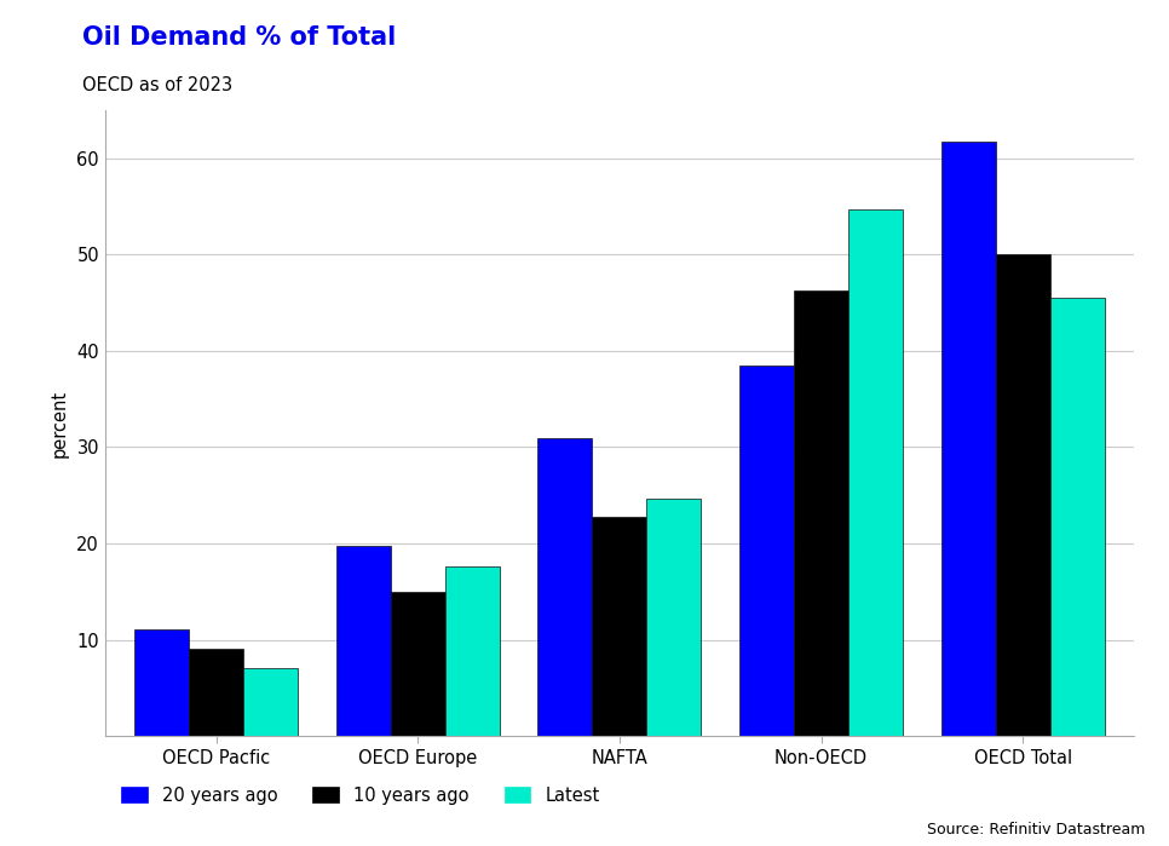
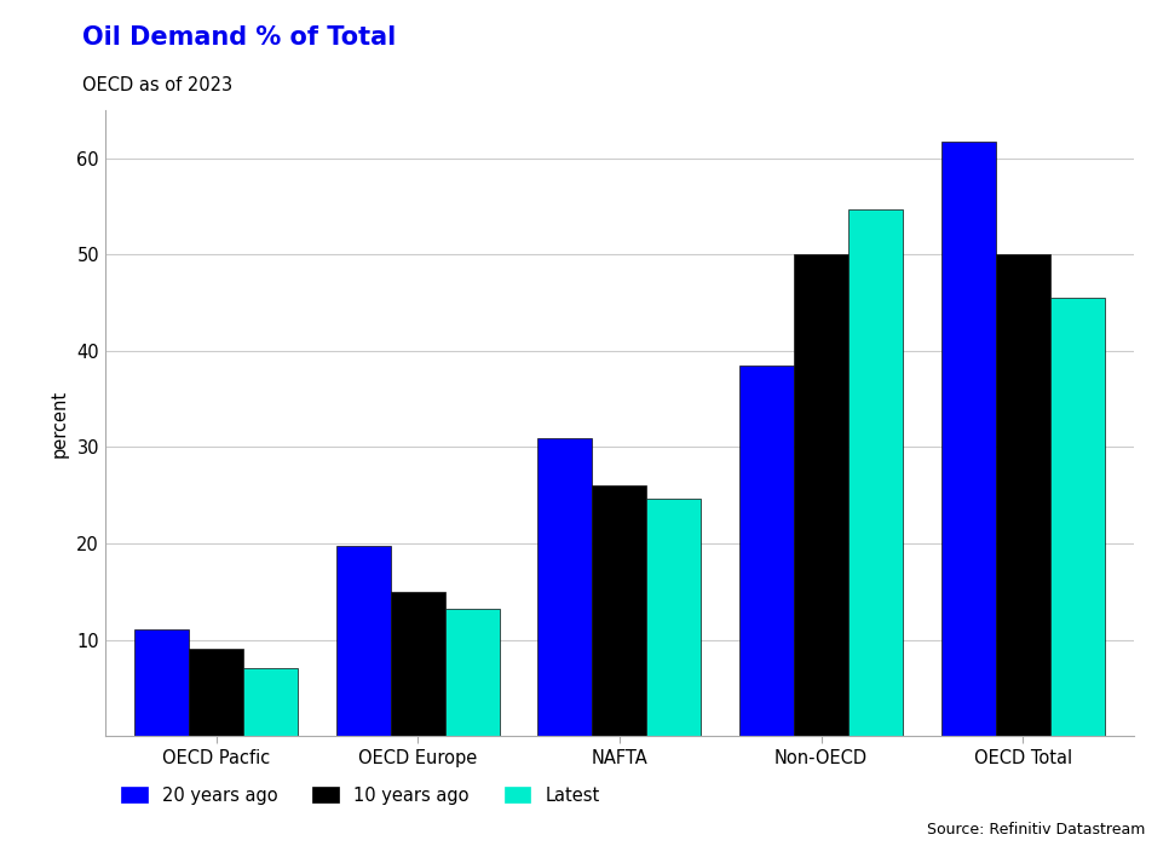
Latest/OECD Europe: 17.6 -> 13.2
10 years ago/NAFTA: 22.8 -> 26.0
10 years ago/Non-OECD: 46.2 -> 50.0
